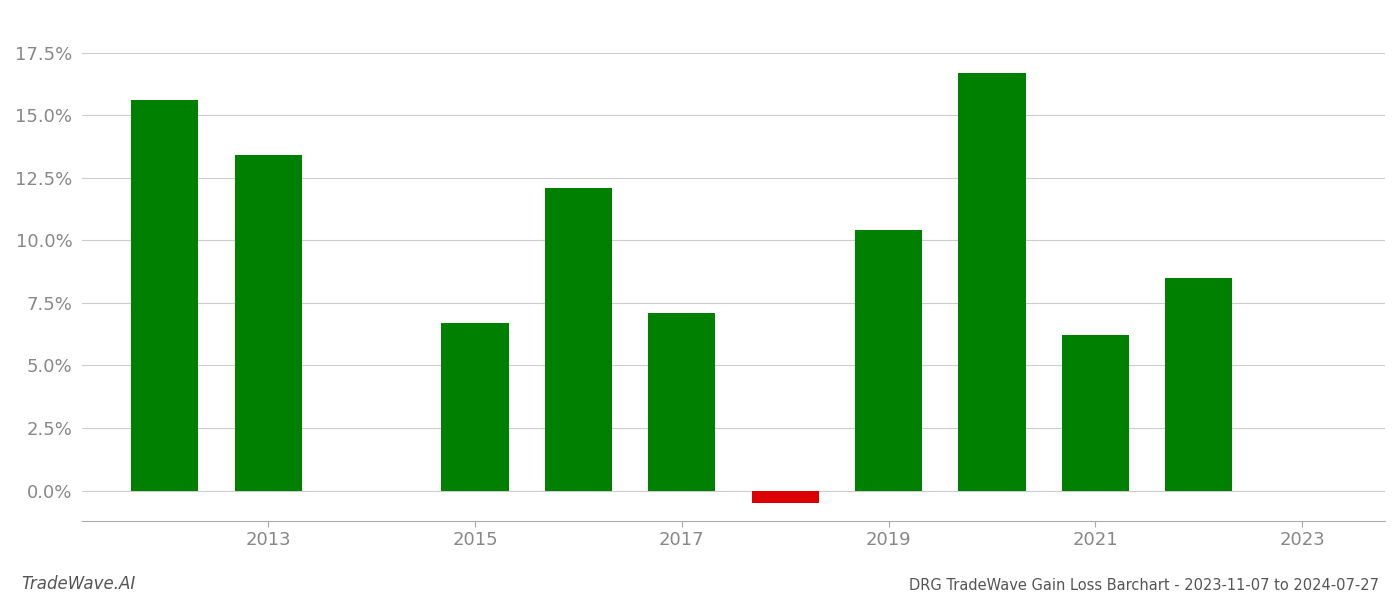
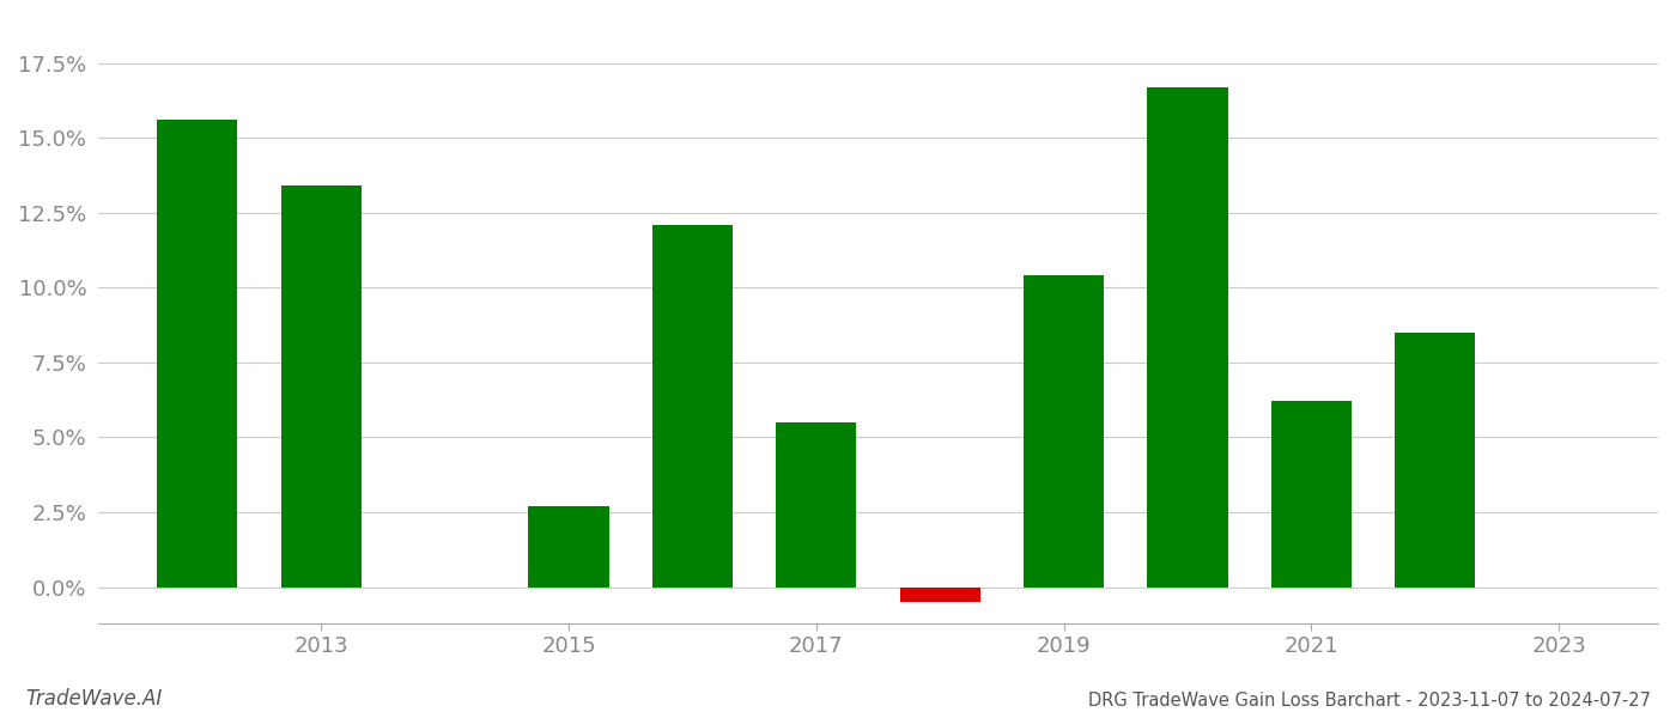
2015: 6.7% -> 2.7%
2017: 7.1% -> 5.5%
